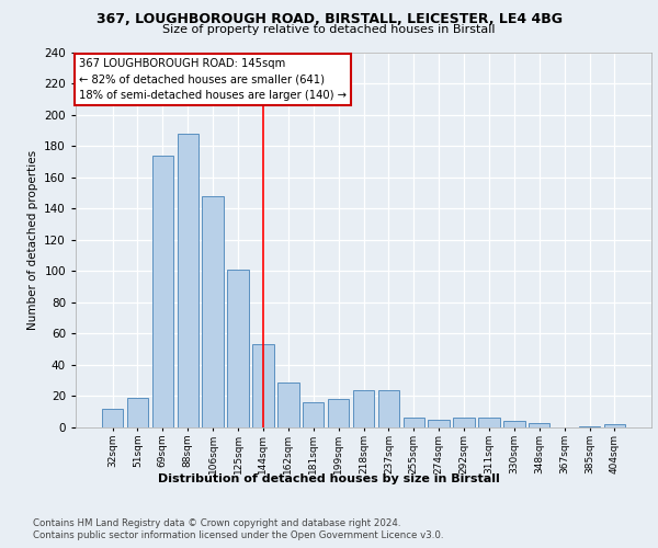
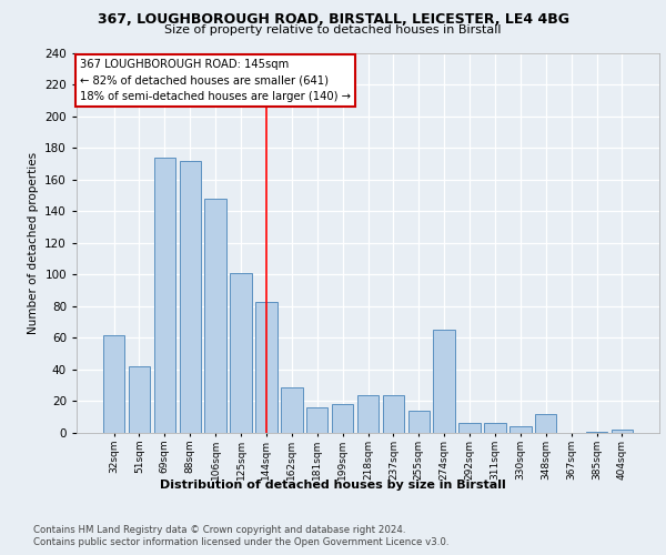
32sqm: 12 -> 62
51sqm: 19 -> 42
88sqm: 188 -> 172
144sqm: 53 -> 83
255sqm: 6 -> 14
274sqm: 5 -> 65
348sqm: 3 -> 12
